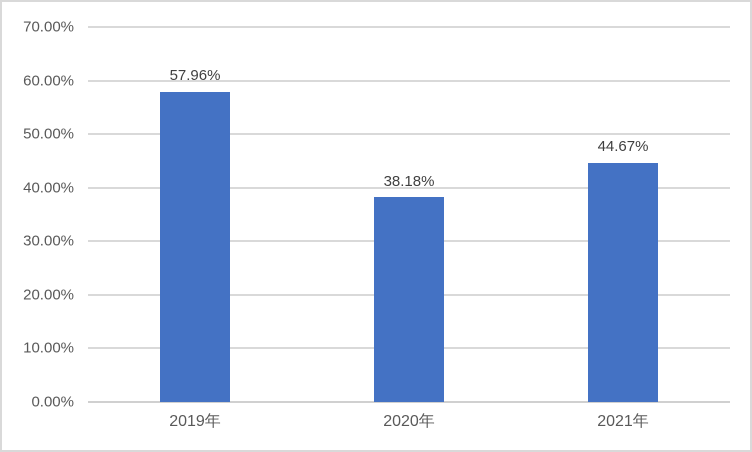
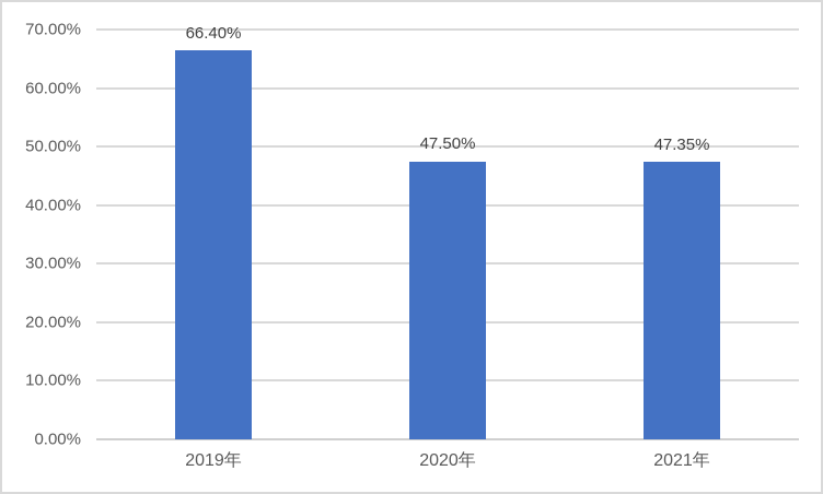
2019年: 57.96% -> 66.40%
2020年: 38.18% -> 47.50%
2021年: 44.67% -> 47.35%
